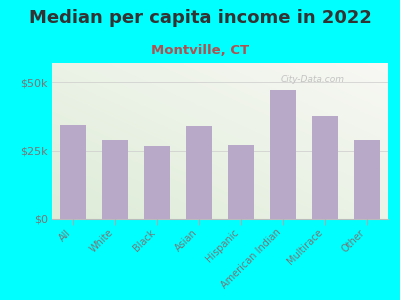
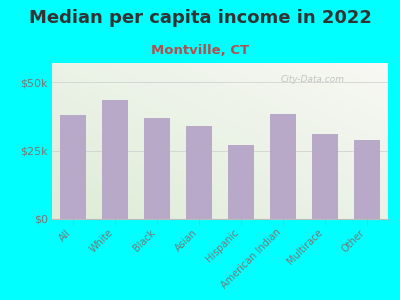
All: $34.5k -> $38.0k
White: $29.0k -> $43.5k
Black: $26.5k -> $37.0k
American Indian: $47.0k -> $38.5k
Multirace: $37.5k -> $31.0k
